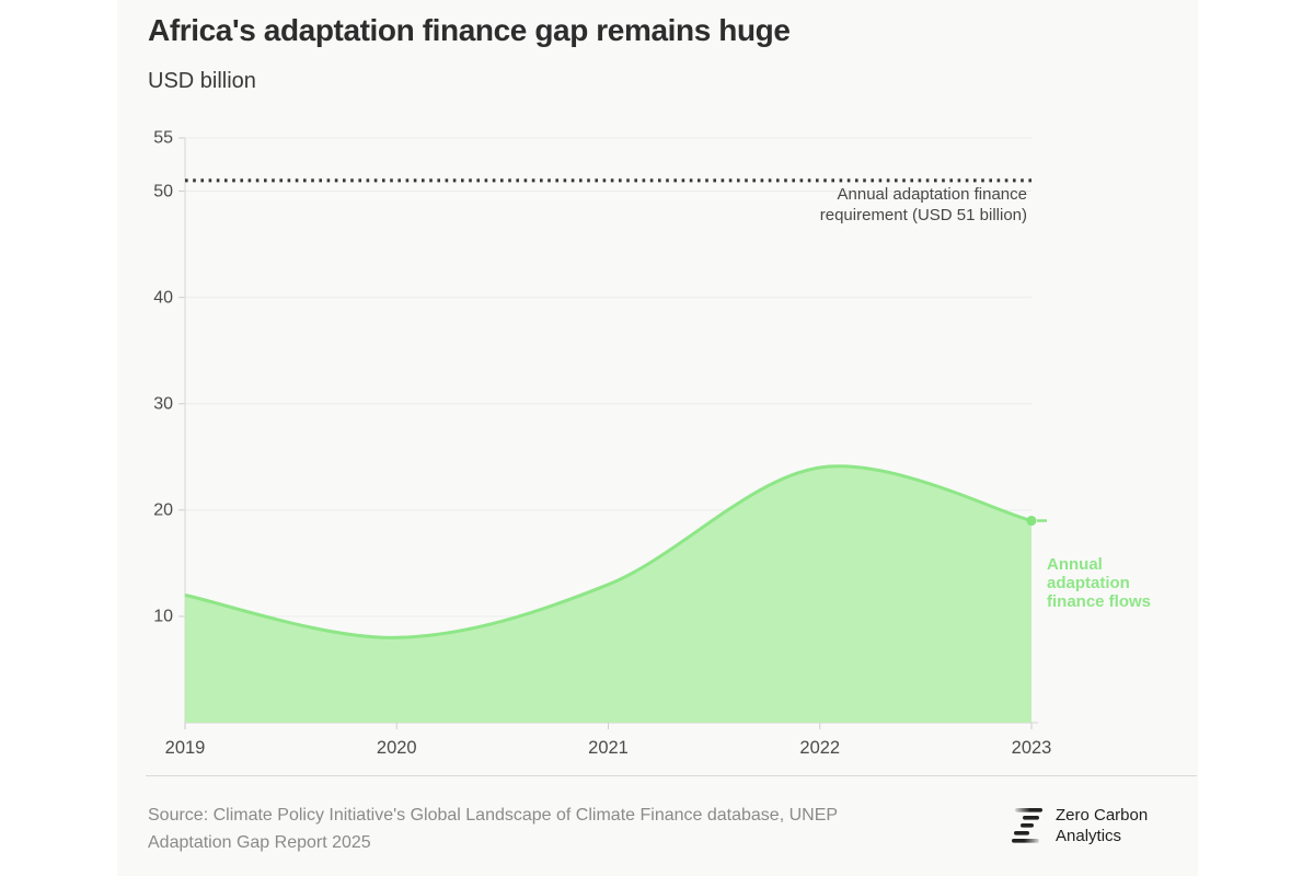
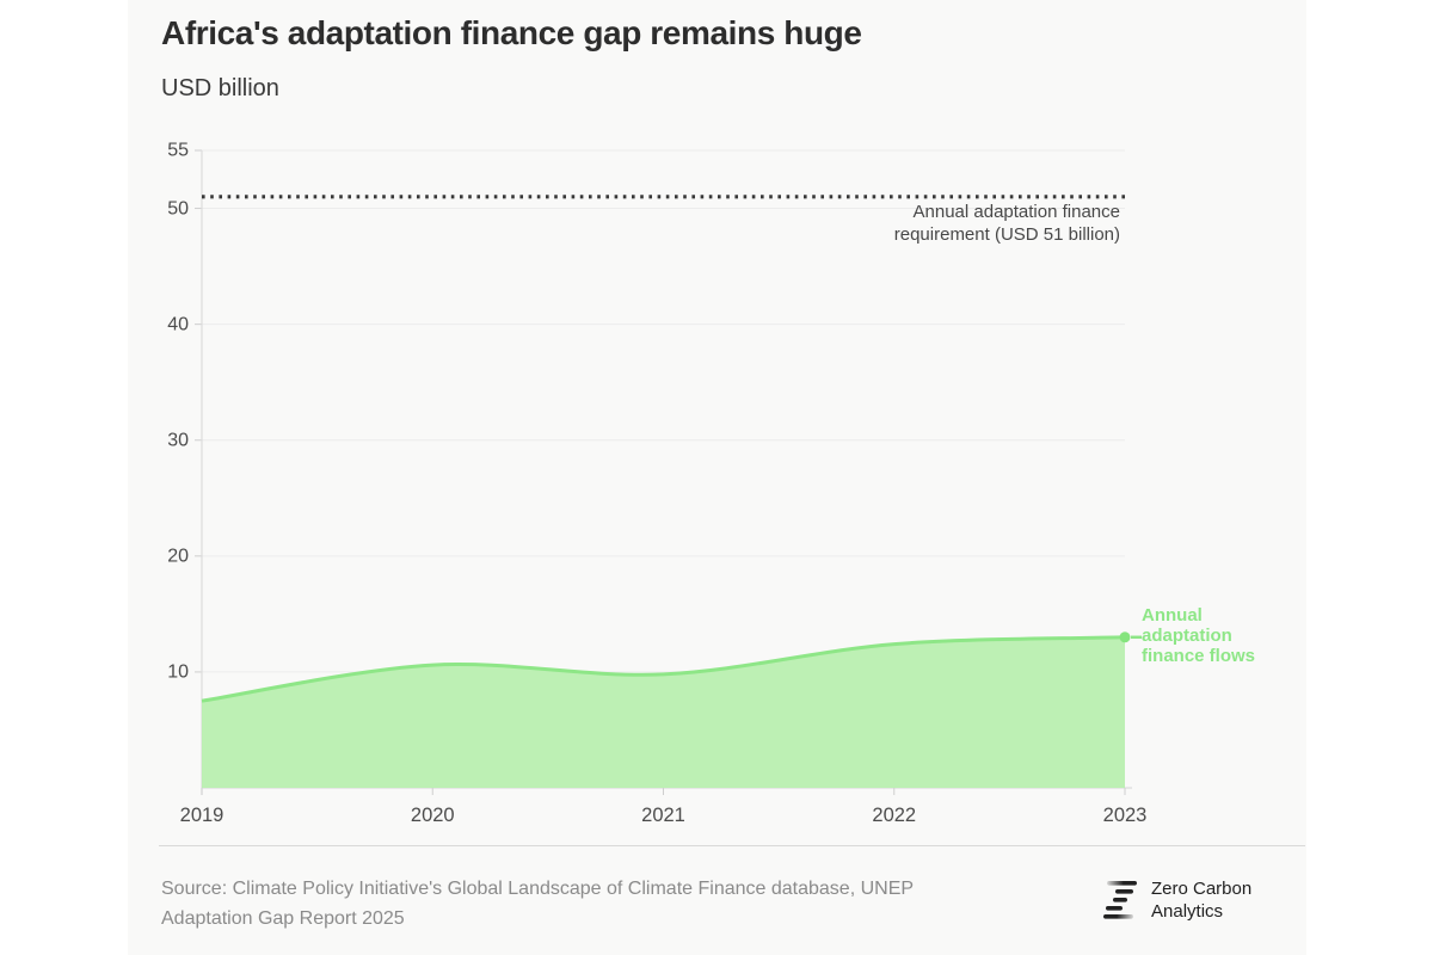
2019: 12 -> 8
2020: 8 -> 11
2021: 13 -> 10
2022: 24 -> 12
2023: 19 -> 13
